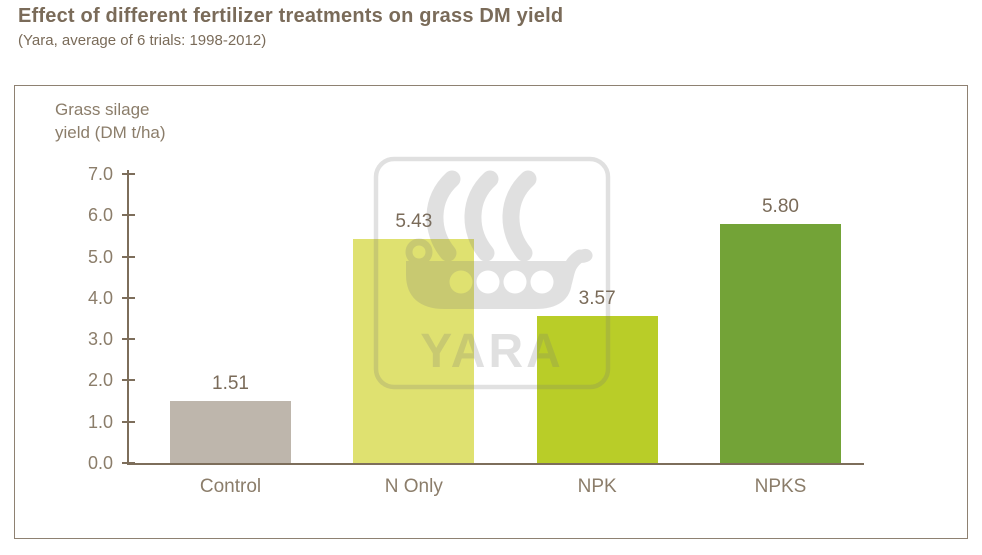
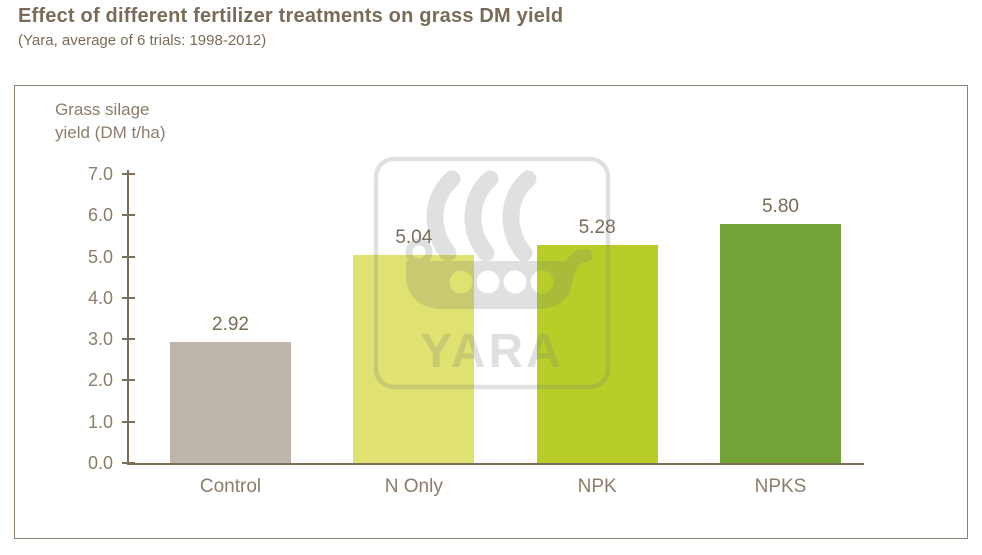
Control: 1.51 -> 2.92
N Only: 5.43 -> 5.04
NPK: 3.57 -> 5.28
